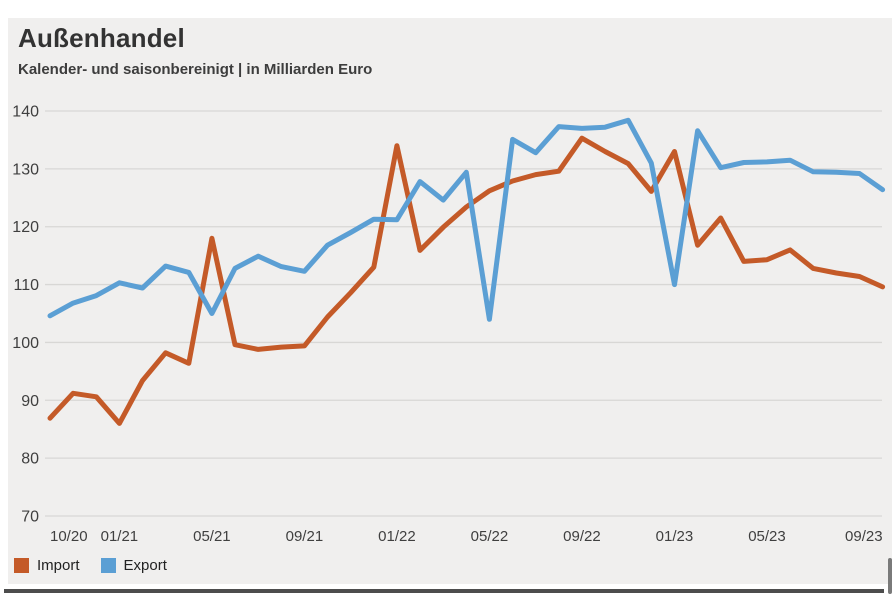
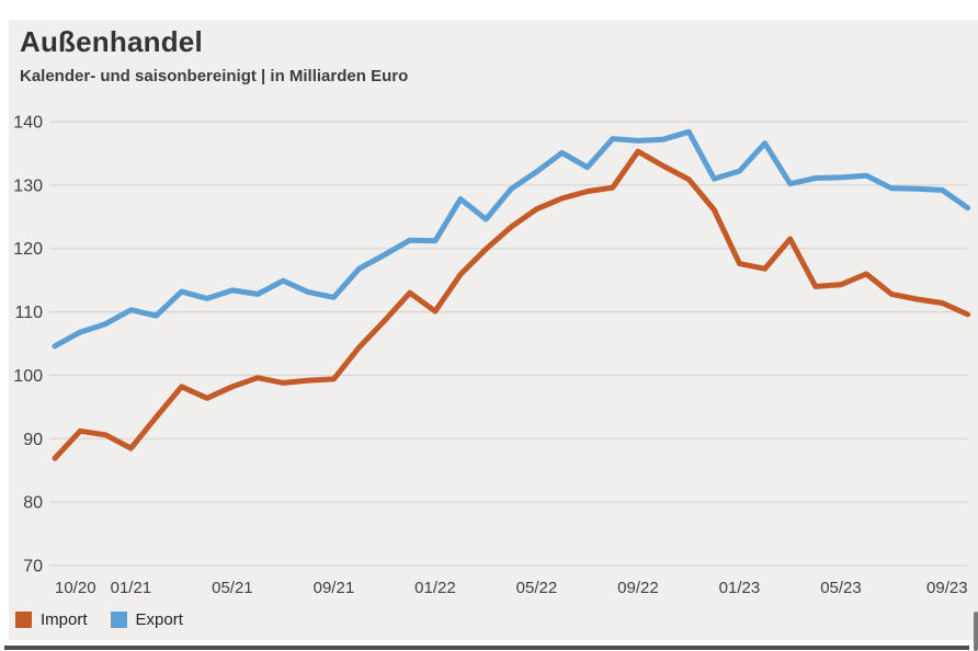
Import/01/21: 86 -> 88
Import/05/21: 118 -> 98
Export/05/21: 105 -> 113
Import/01/22: 134 -> 110
Export/05/22: 104 -> 132
Import/01/23: 133 -> 118
Export/01/23: 110 -> 132
